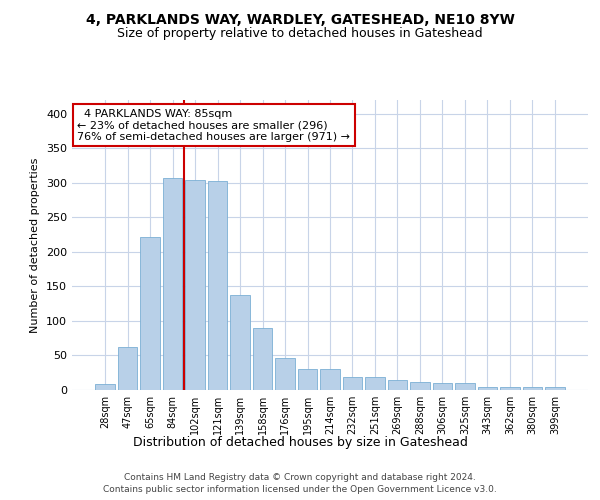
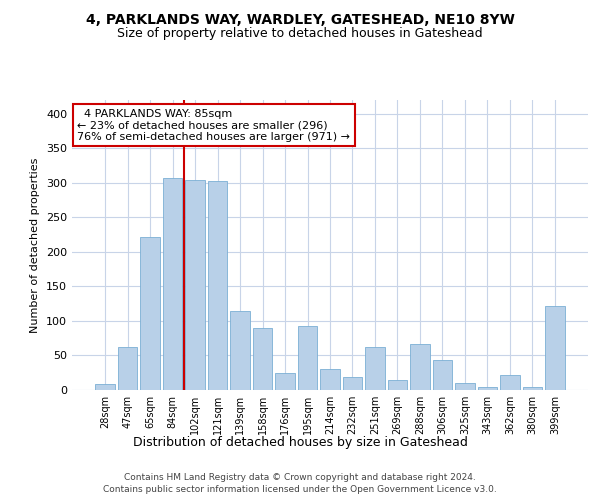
139sqm: 138 -> 114
176sqm: 46 -> 24
195sqm: 30 -> 92
251sqm: 19 -> 62
288sqm: 11 -> 66
306sqm: 10 -> 44
362sqm: 5 -> 22
399sqm: 5 -> 122
